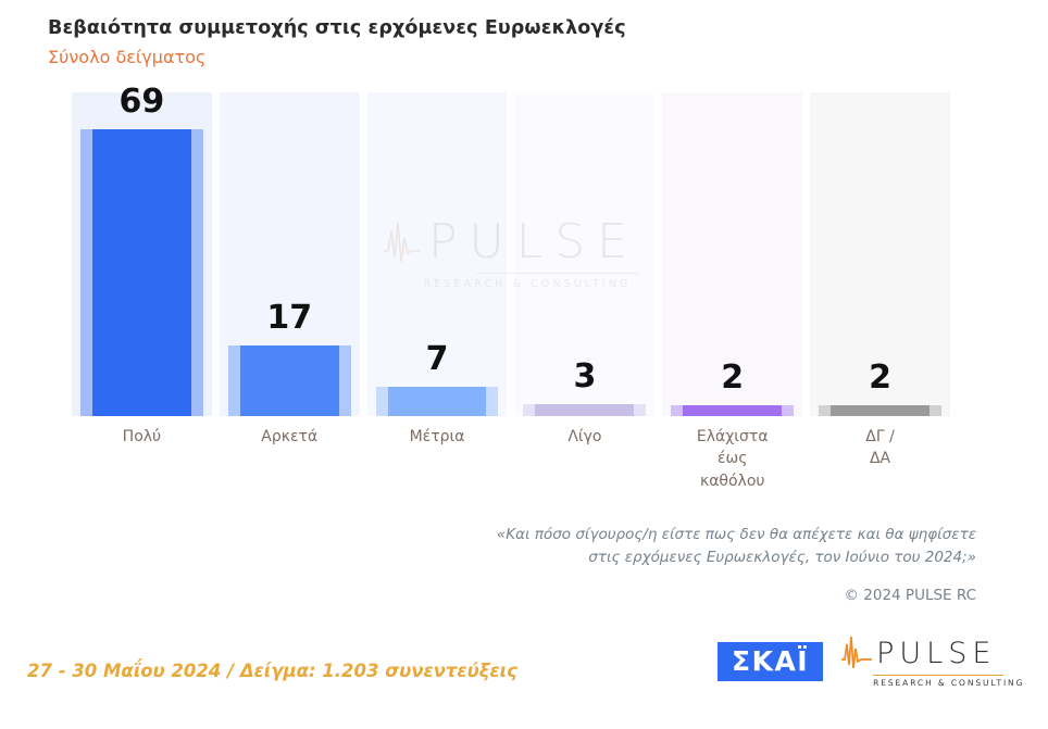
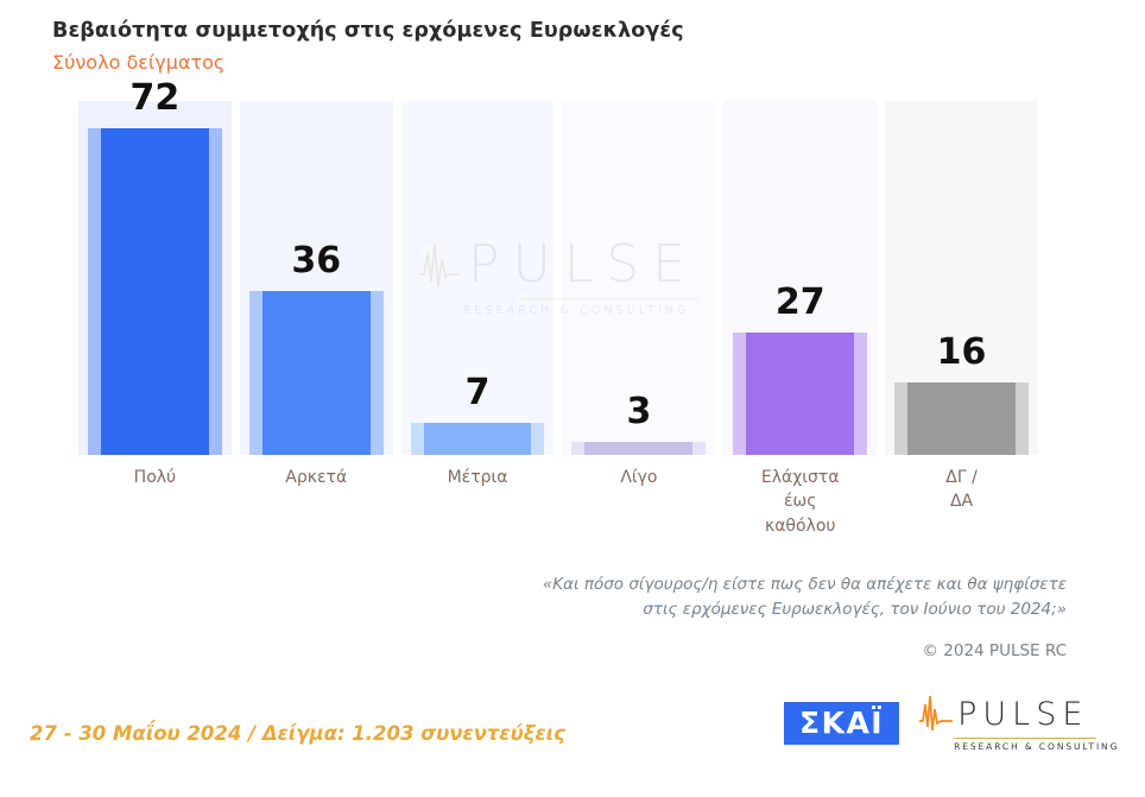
Πολύ: 69 -> 72
Αρκετά: 17 -> 36
Ελάχιστα έως καθόλου: 2 -> 27
ΔΓ / ΔΑ: 2 -> 16
